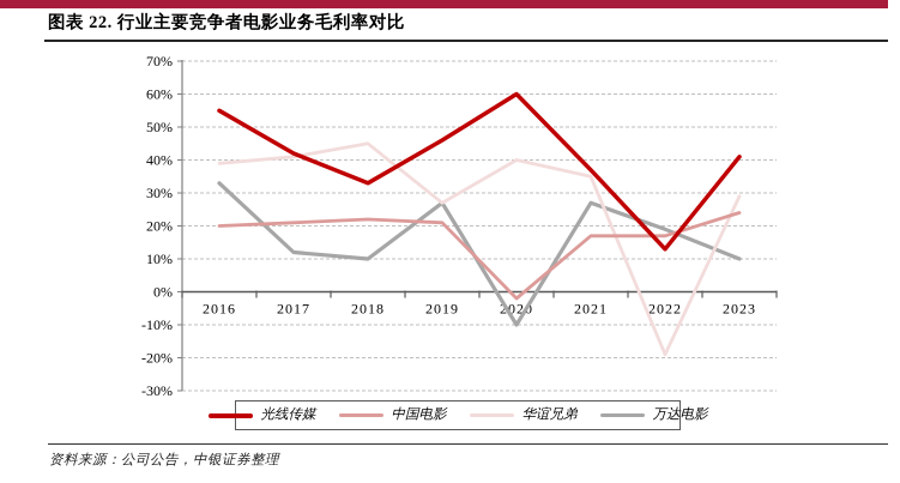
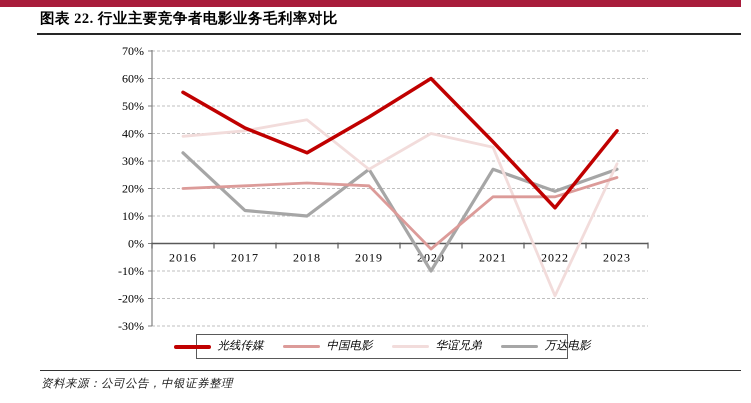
万达电影/2023: 10% -> 27%
